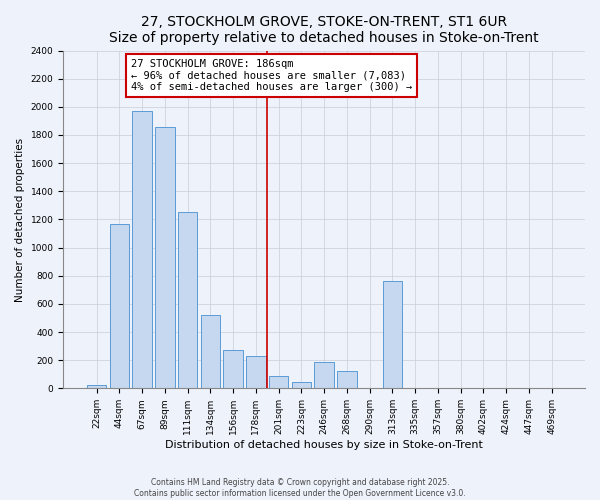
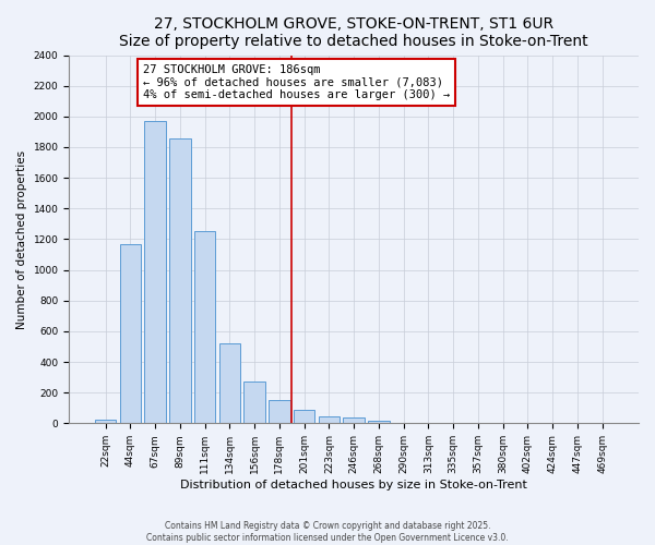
178sqm: 230 -> 160
246sqm: 190 -> 40
268sqm: 120 -> 20
313sqm: 760 -> 0
